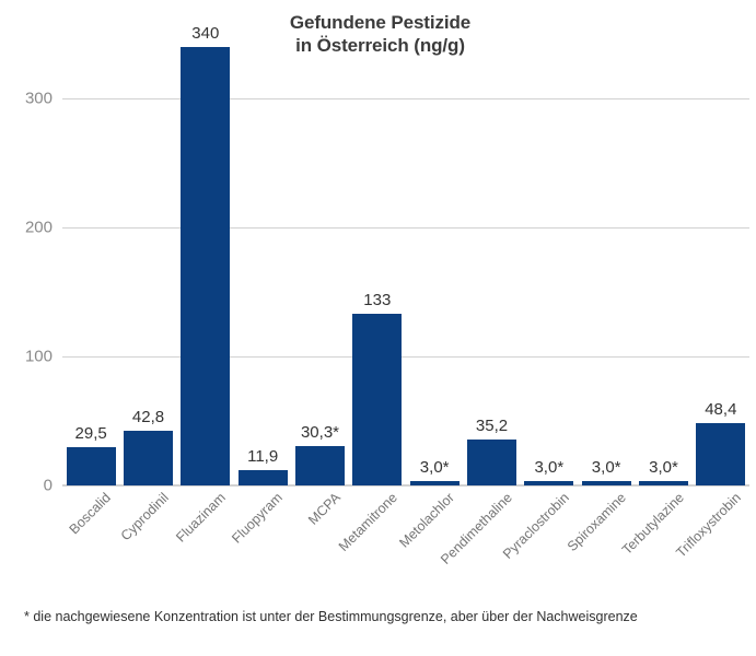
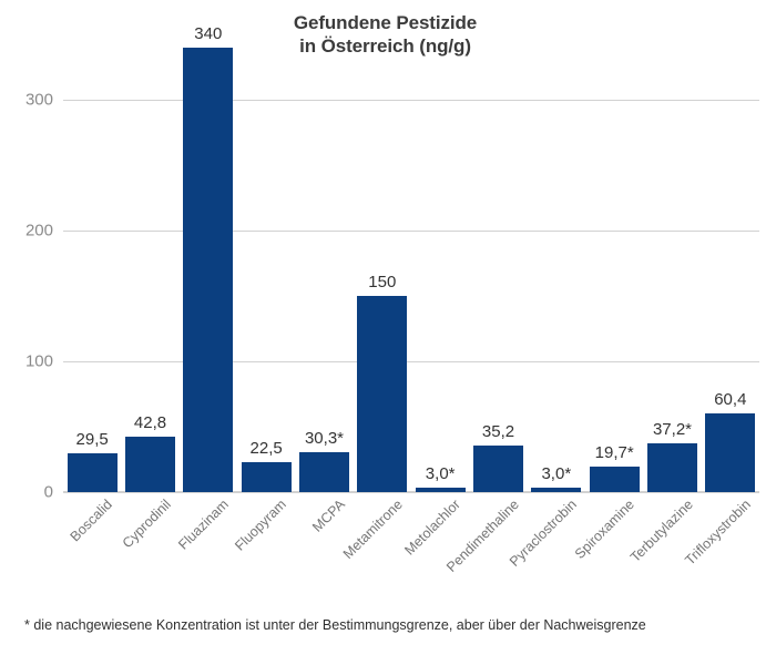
Fluopyram: 11,9 -> 22,5
Metamitrone: 133 -> 150
Spiroxamine: 3,0 -> 19,7
Terbutylazine: 3,0 -> 37,2
Trifloxystrobin: 48,4 -> 60,4
